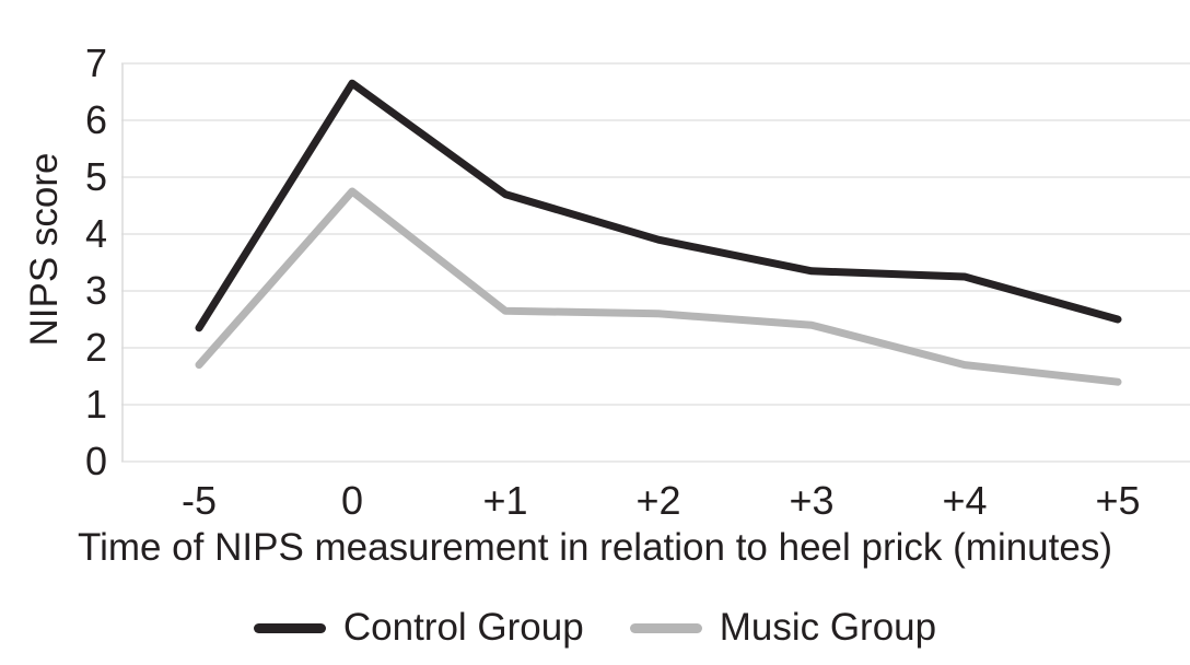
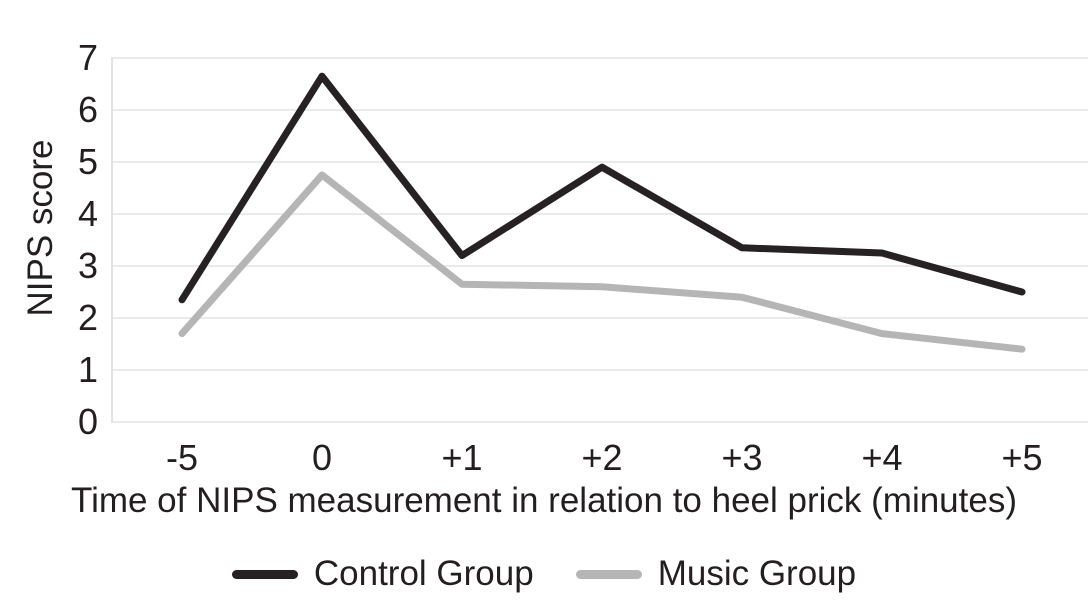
Control Group/+1: 4.7 -> 3.2
Control Group/+2: 3.9 -> 4.9
